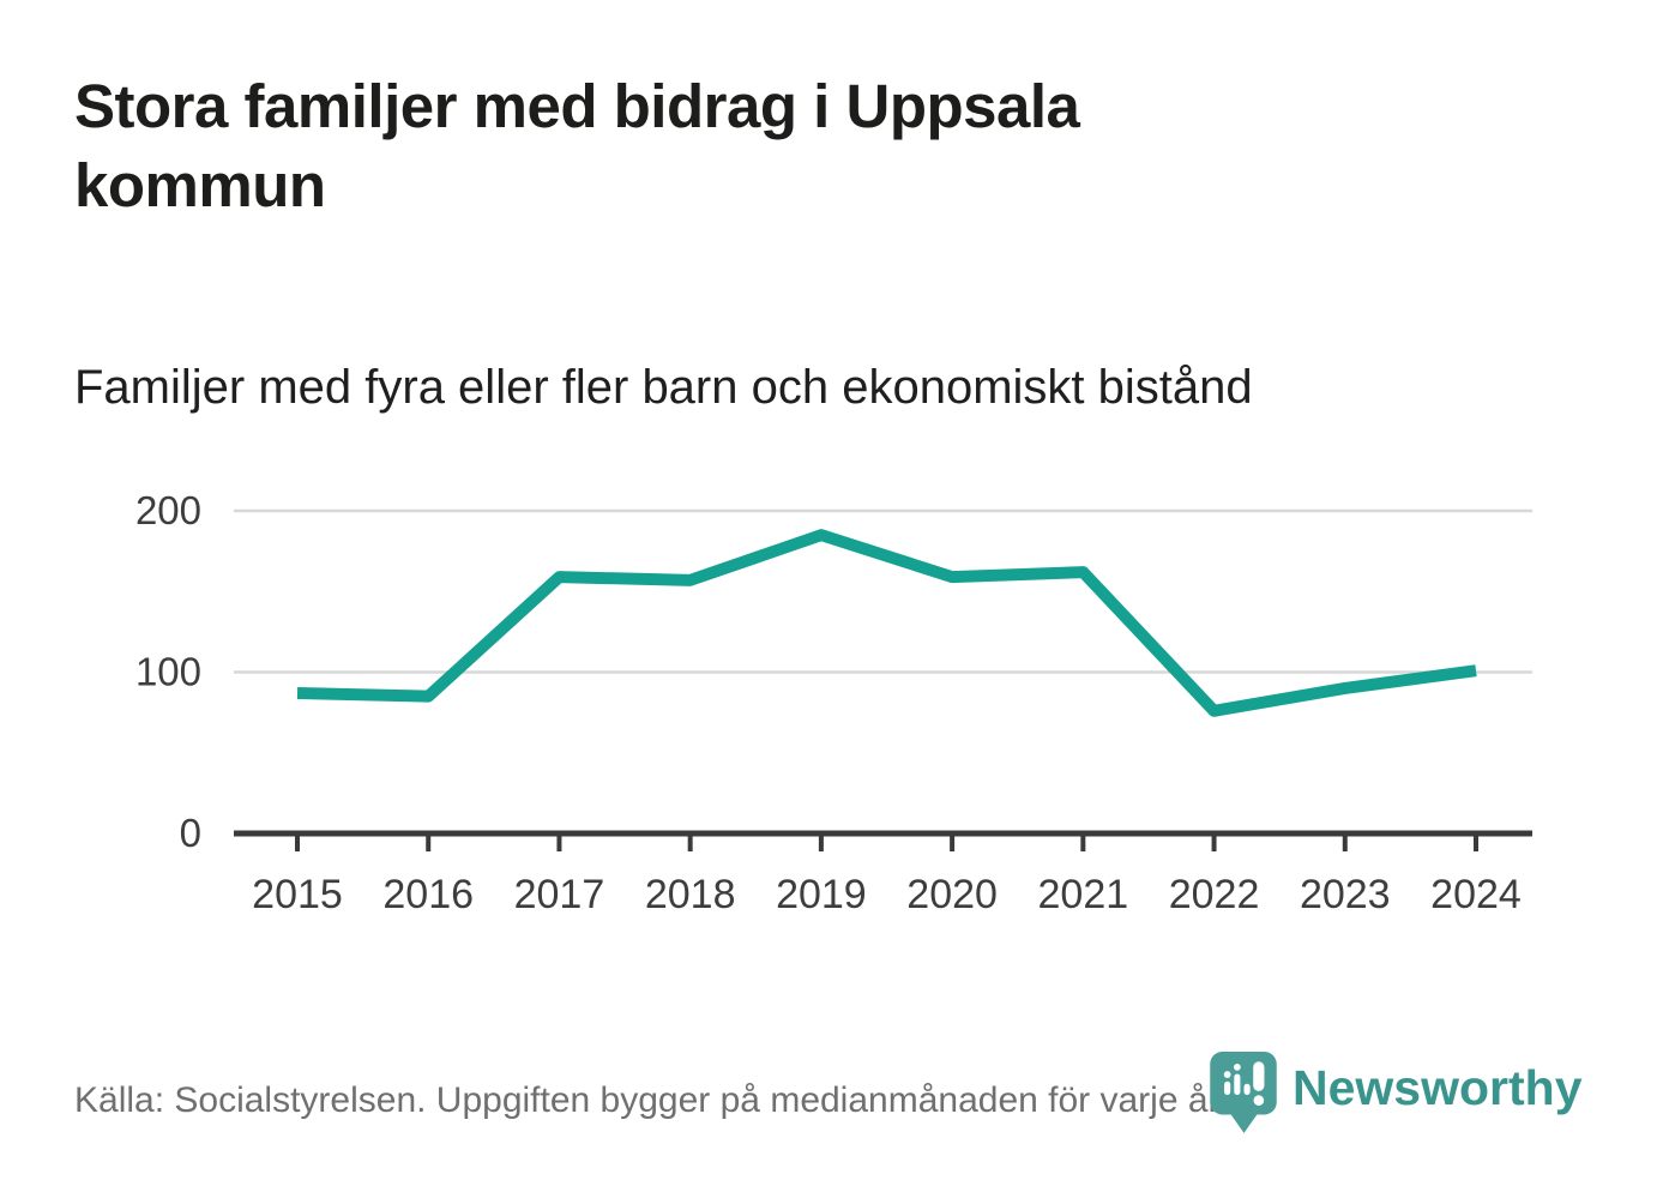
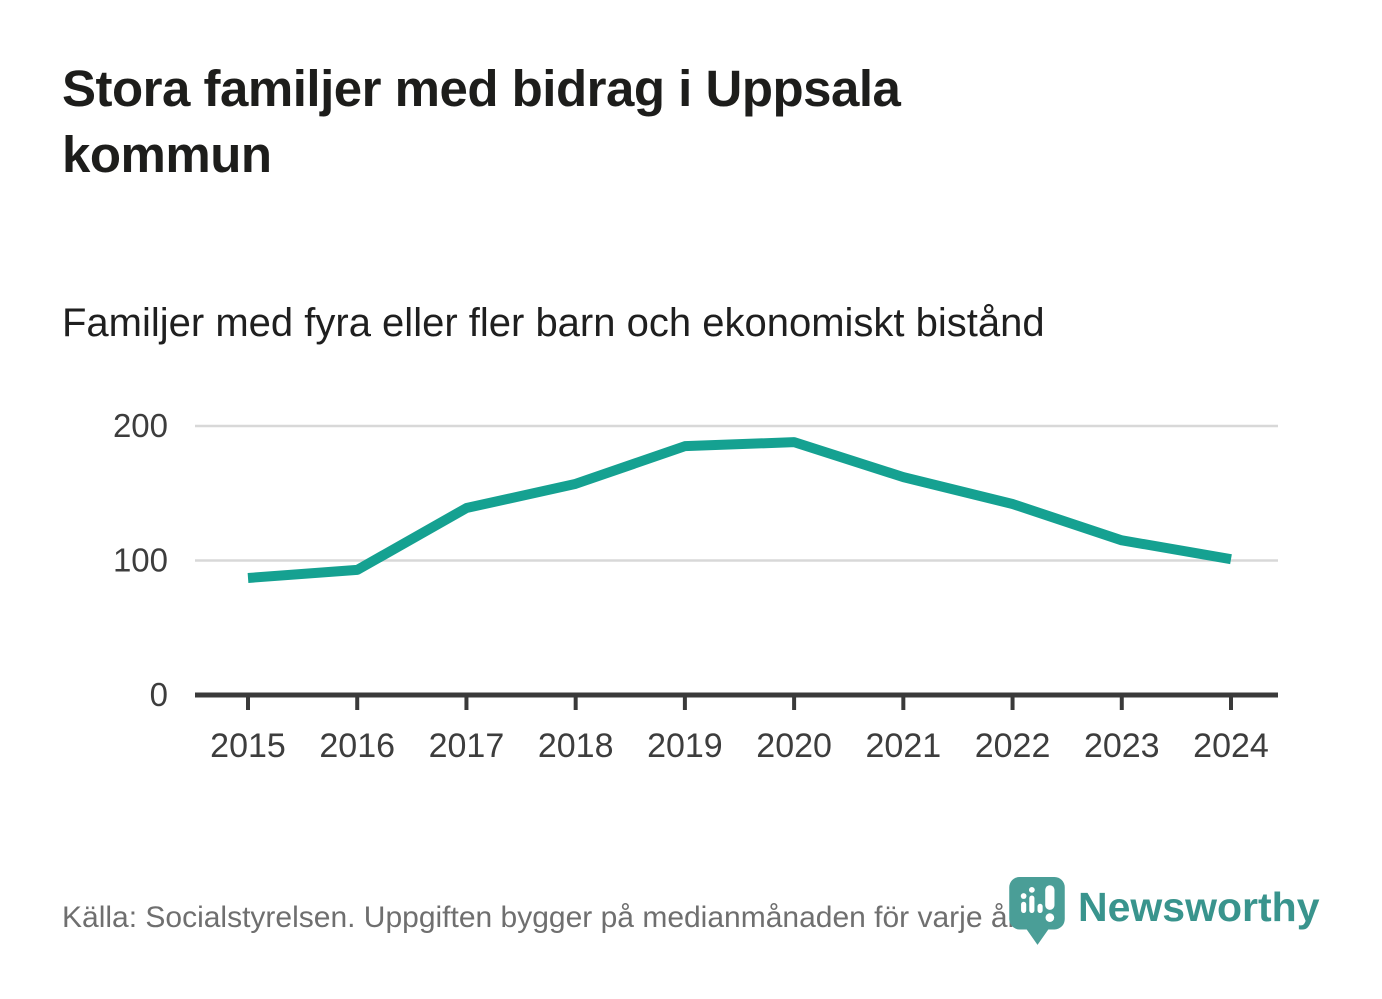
2016: 85 -> 93
2017: 159 -> 139
2020: 159 -> 188
2022: 76 -> 142
2023: 90 -> 115
